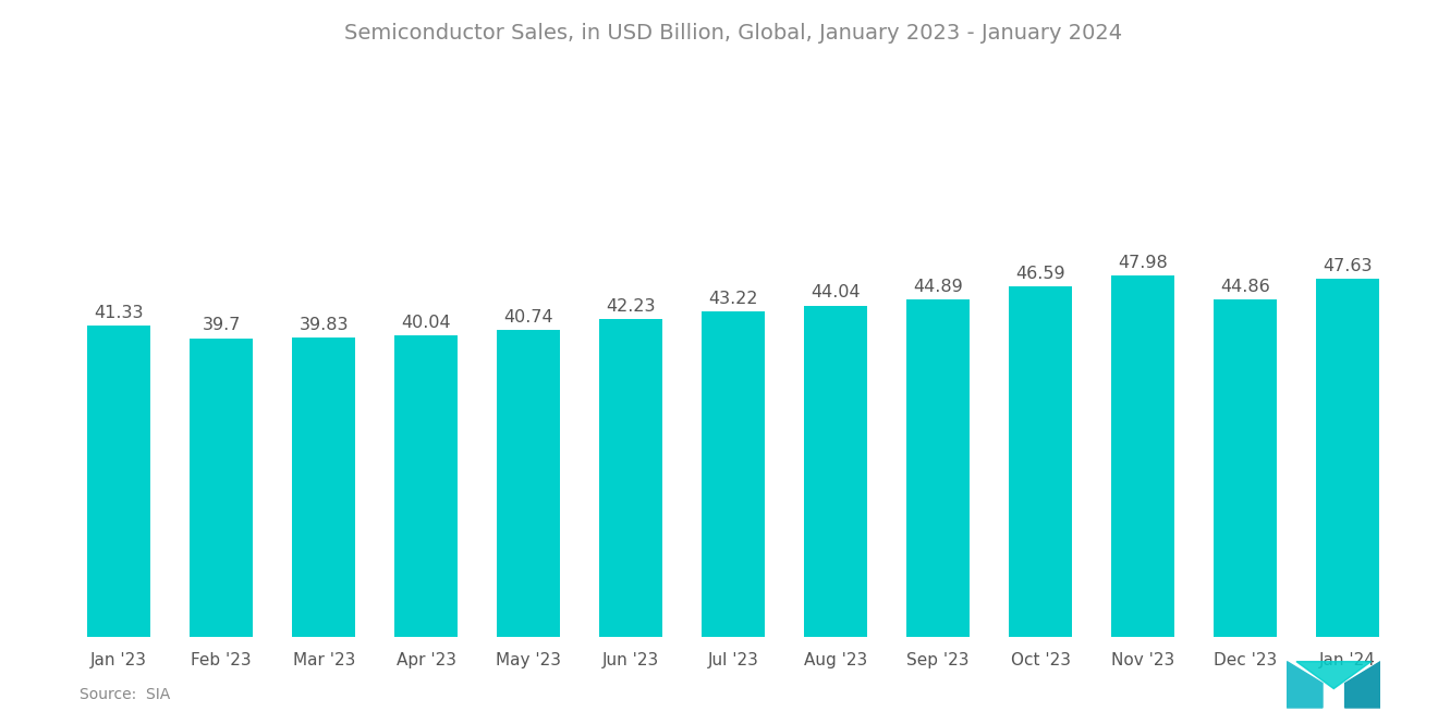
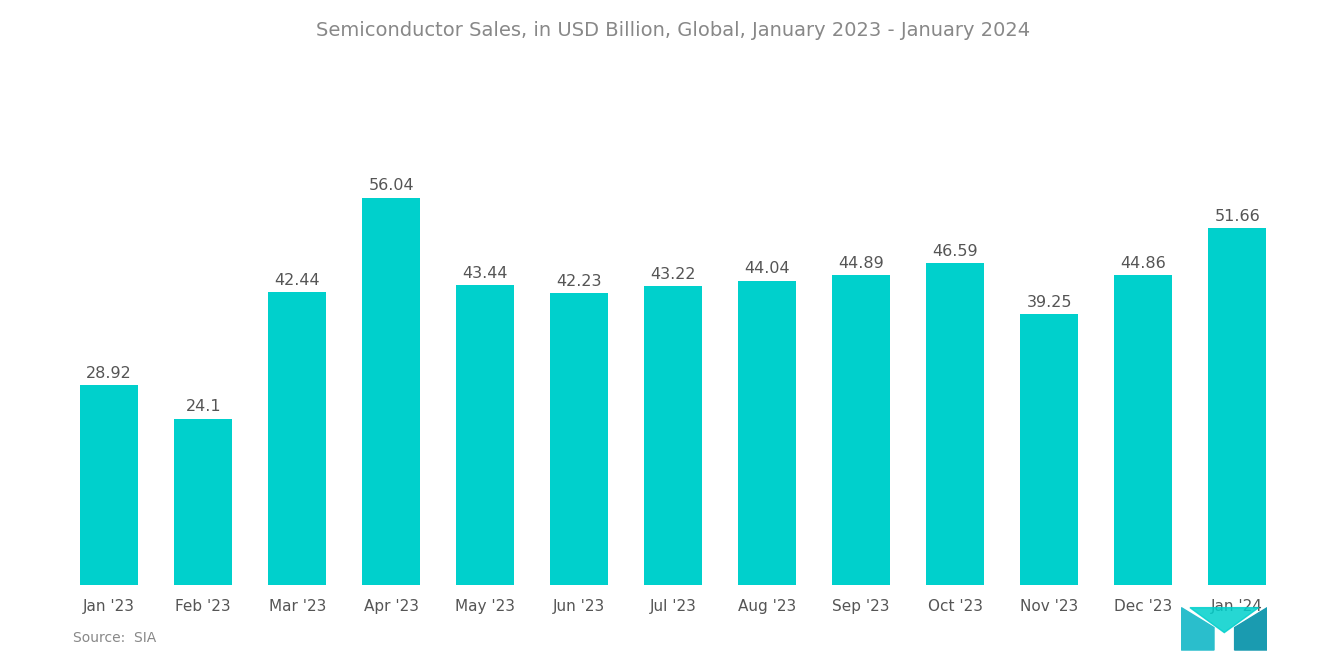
Jan '23: 41.33 -> 28.92
Feb '23: 39.7 -> 24.1
Mar '23: 39.83 -> 42.44
Apr '23: 40.04 -> 56.04
May '23: 40.74 -> 43.44
Nov '23: 47.98 -> 39.25
Jan '24: 47.63 -> 51.66
